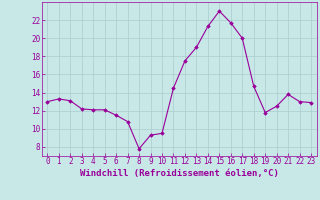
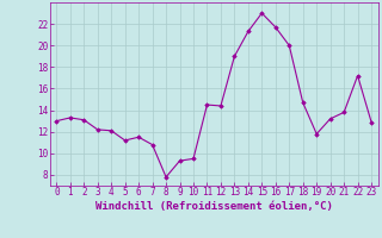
5: 12.1 -> 11.2
12: 17.5 -> 14.4
20: 12.5 -> 13.2
22: 13.0 -> 17.2
